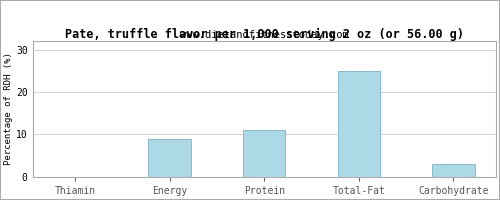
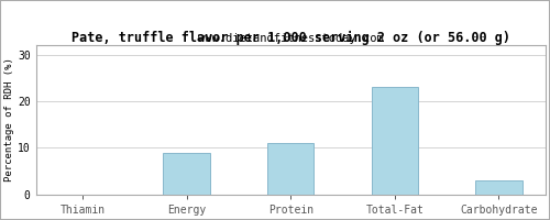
Total-Fat: 25 -> 23
